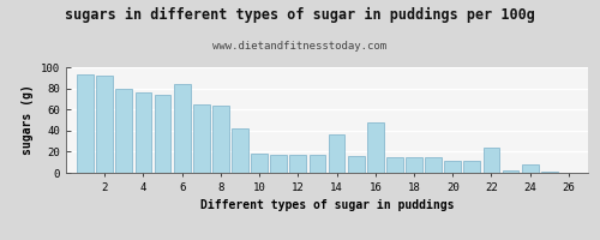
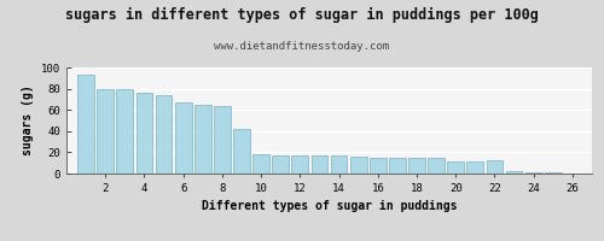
2: 92 -> 80
6: 84 -> 67
14: 36 -> 17
16: 48 -> 15
22: 24 -> 12
24: 8 -> 1
